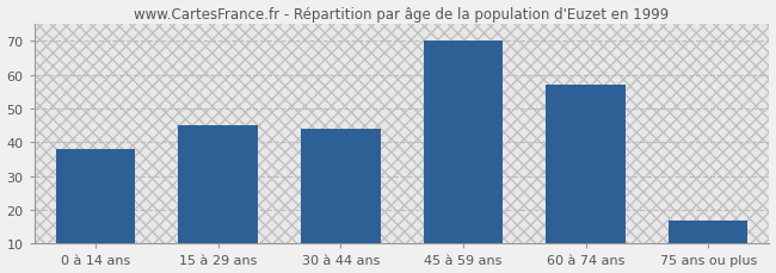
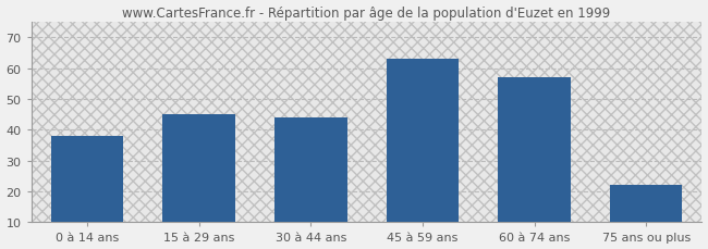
45 à 59 ans: 70 -> 63
75 ans ou plus: 17 -> 22
